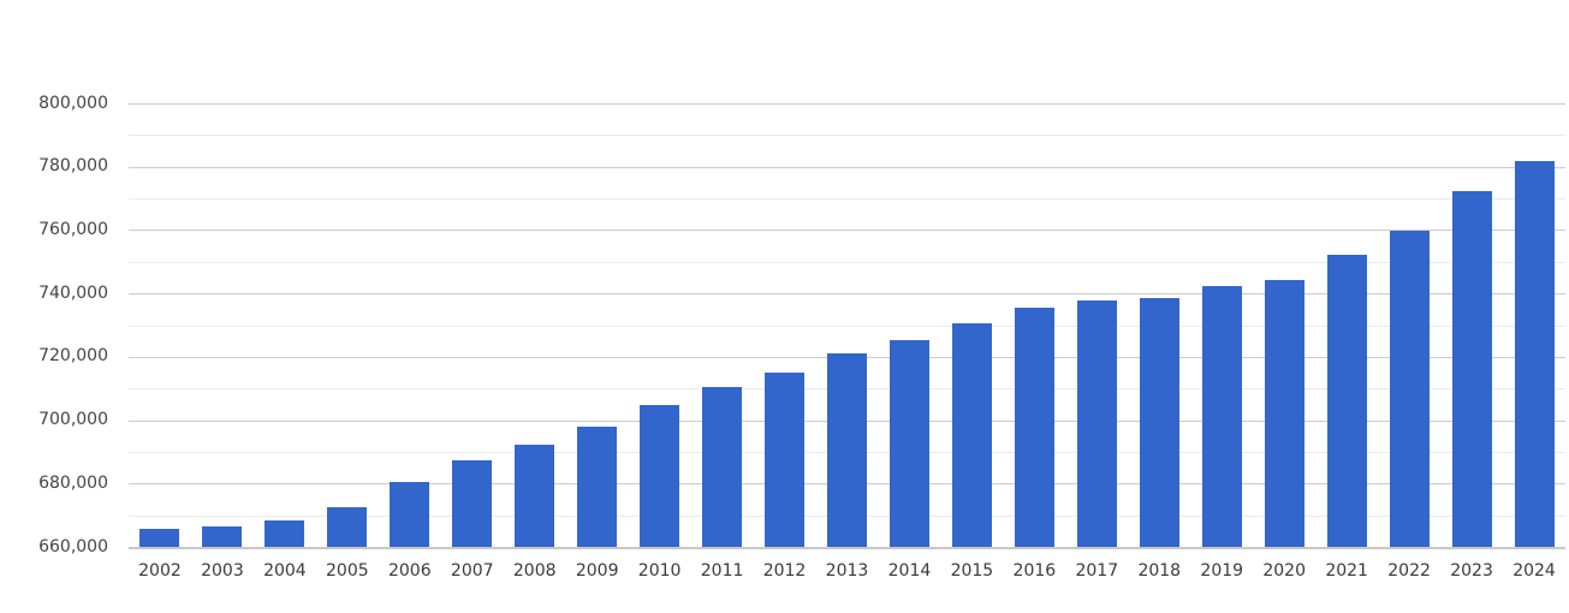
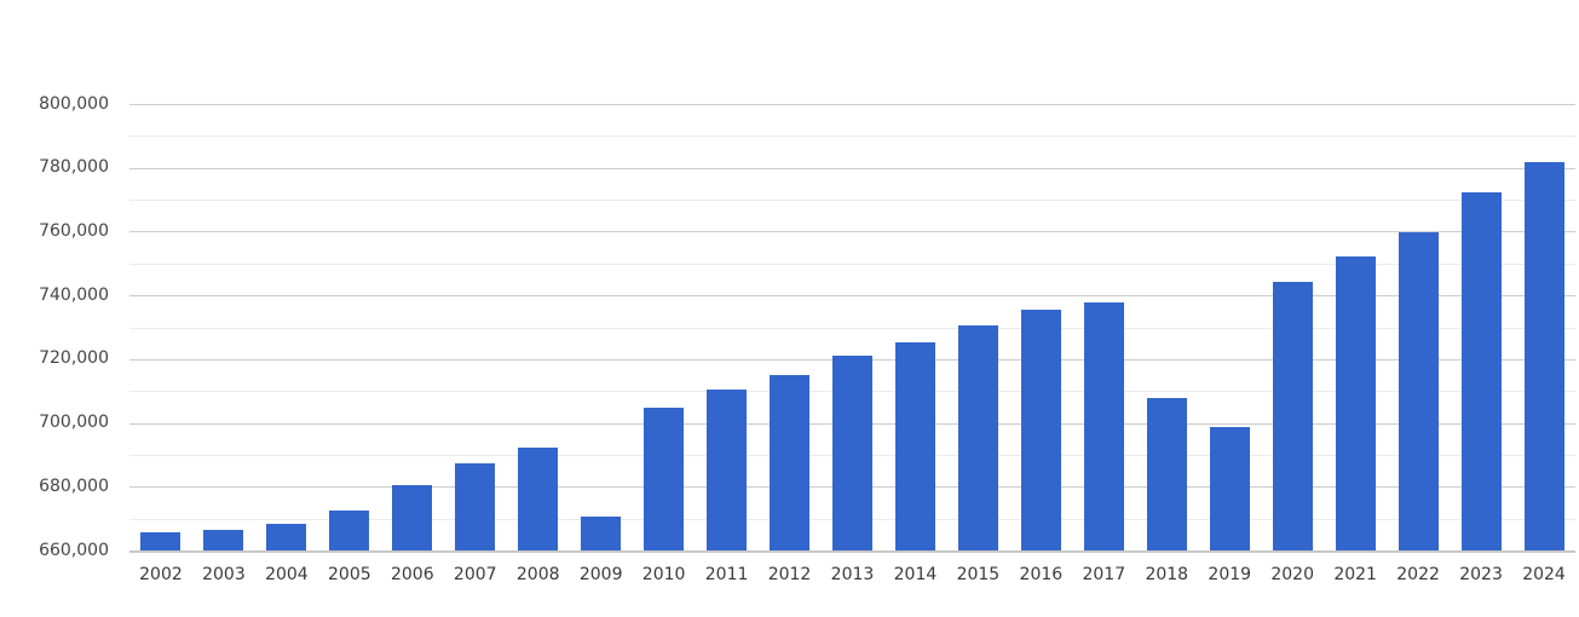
2009: 698000 -> 671000
2018: 739000 -> 708000
2019: 742000 -> 699000
